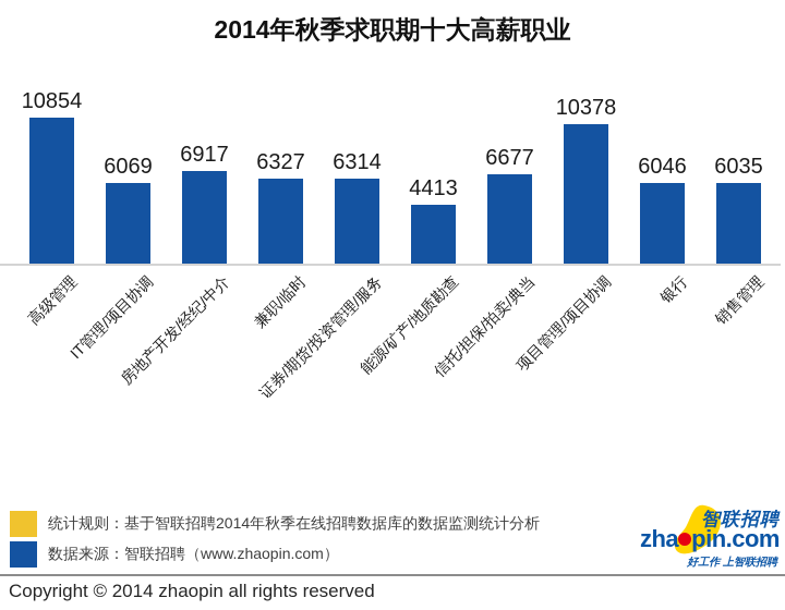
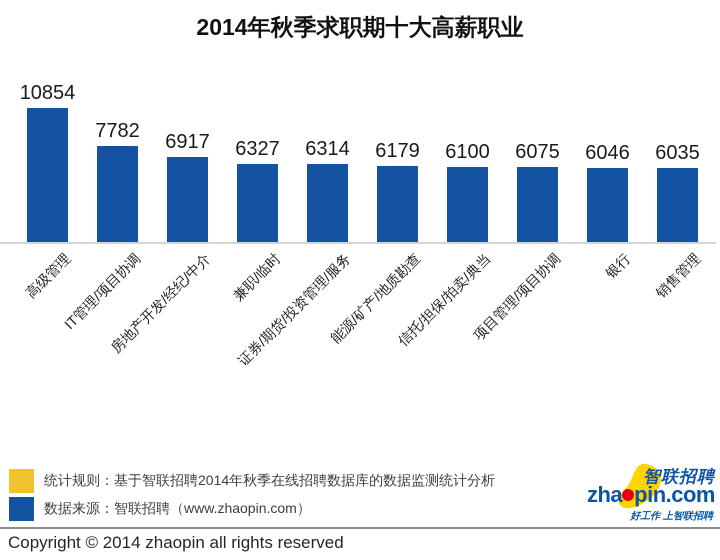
IT管理/项目协调: 6069 -> 7782
能源/矿产/地质勘查: 4413 -> 6179
信托/担保/拍卖/典当: 6677 -> 6100
项目管理/项目协调: 10378 -> 6075
